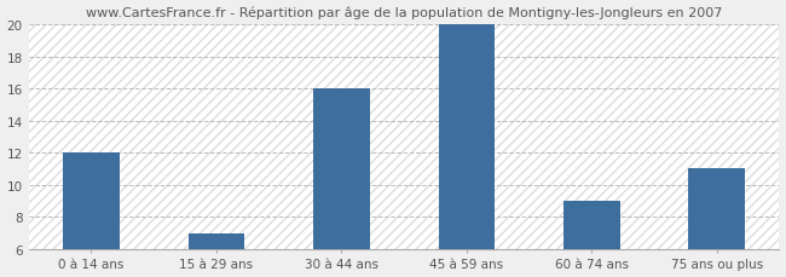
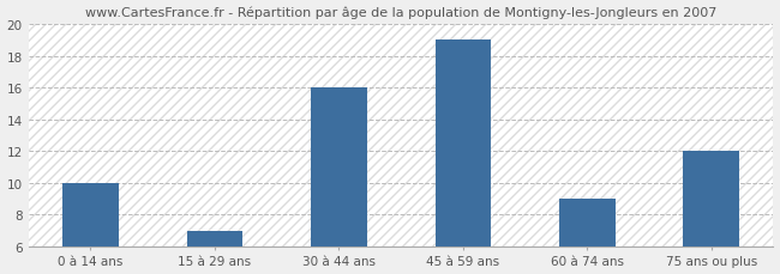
0 à 14 ans: 12 -> 10
45 à 59 ans: 20 -> 19
75 ans ou plus: 11 -> 12
